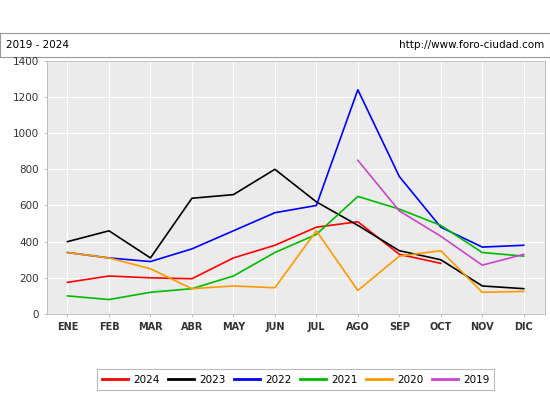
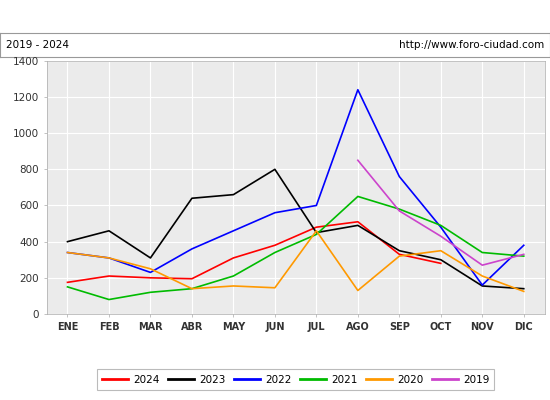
2021/ENE: 100 -> 150
2022/MAR: 290 -> 230
2023/JUL: 620 -> 450
2022/NOV: 370 -> 160
2020/NOV: 120 -> 210
